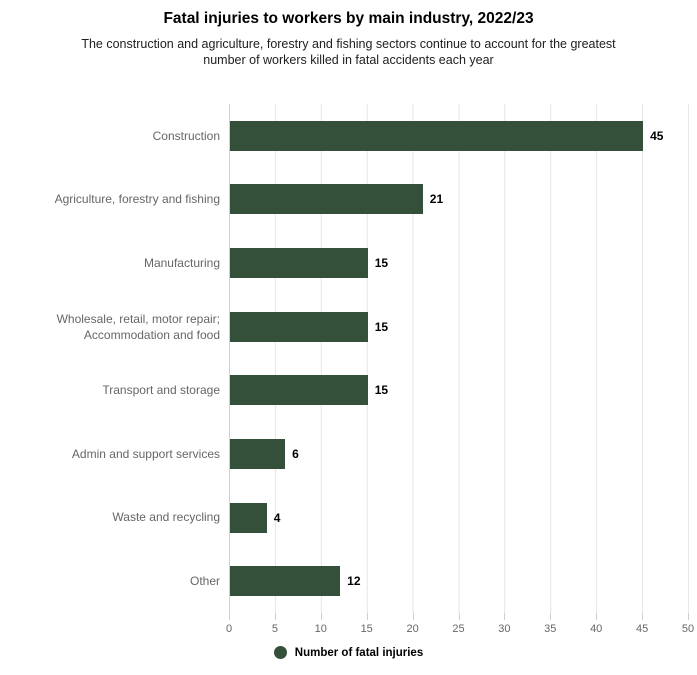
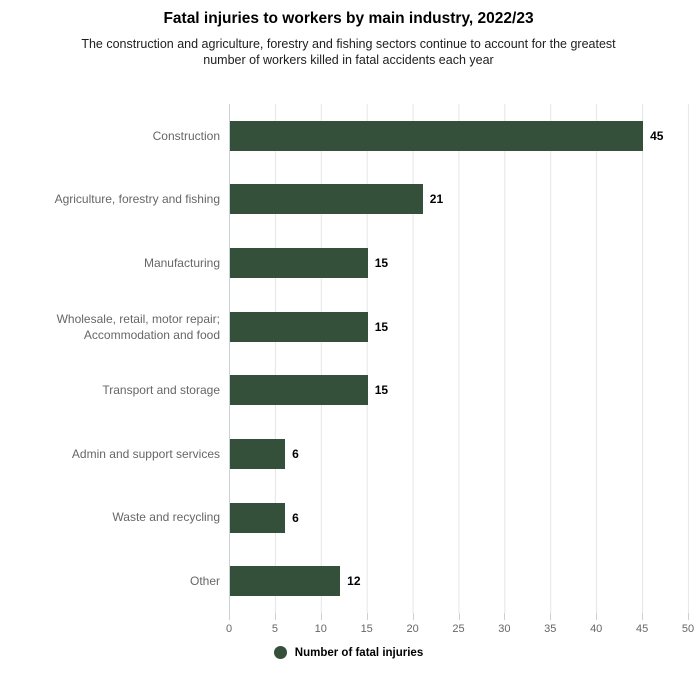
Waste and recycling: 4 -> 6
